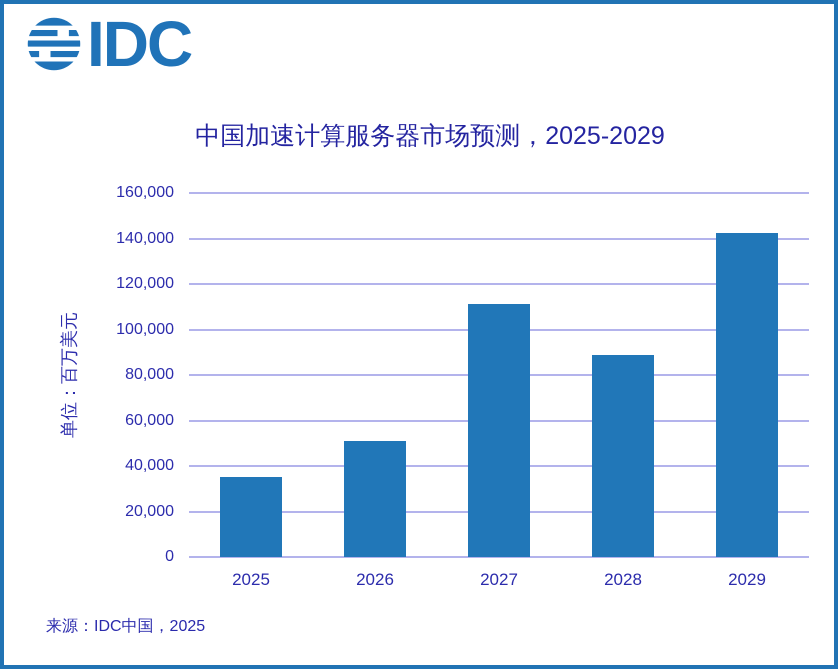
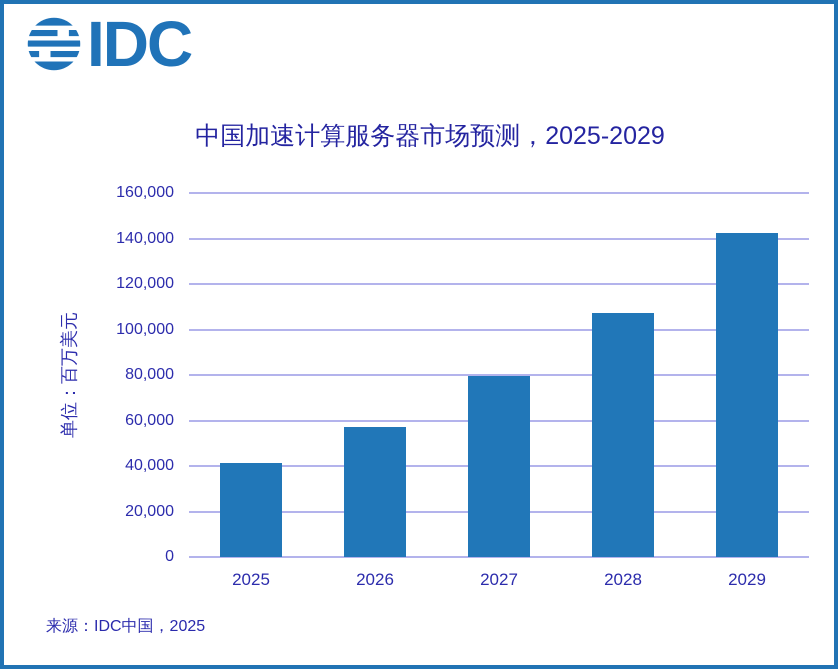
2025: 35000 -> 41000
2026: 51000 -> 57000
2027: 111000 -> 79000
2028: 89000 -> 107000
